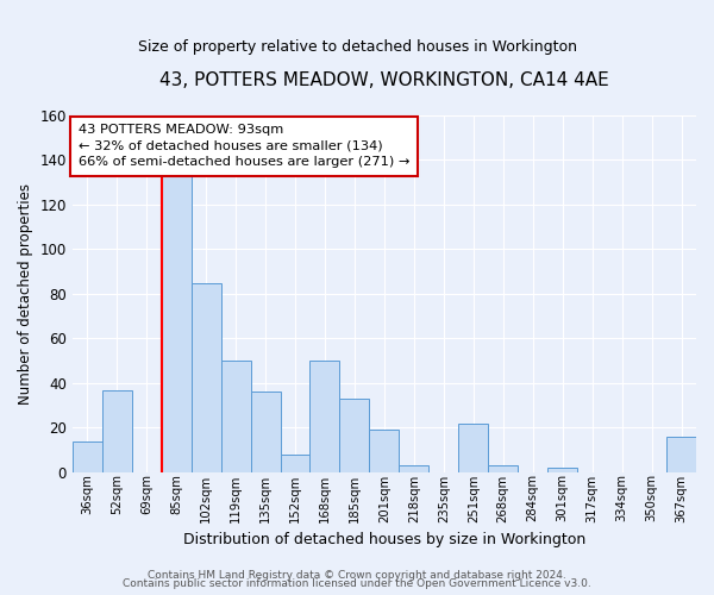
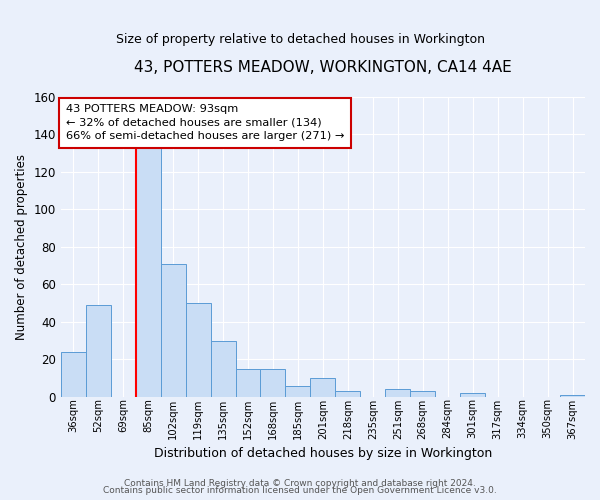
36sqm: 14 -> 24
52sqm: 37 -> 49
102sqm: 85 -> 71
135sqm: 36 -> 30
152sqm: 8 -> 15
168sqm: 50 -> 15
185sqm: 33 -> 6
201sqm: 19 -> 10
251sqm: 22 -> 4
367sqm: 16 -> 1
